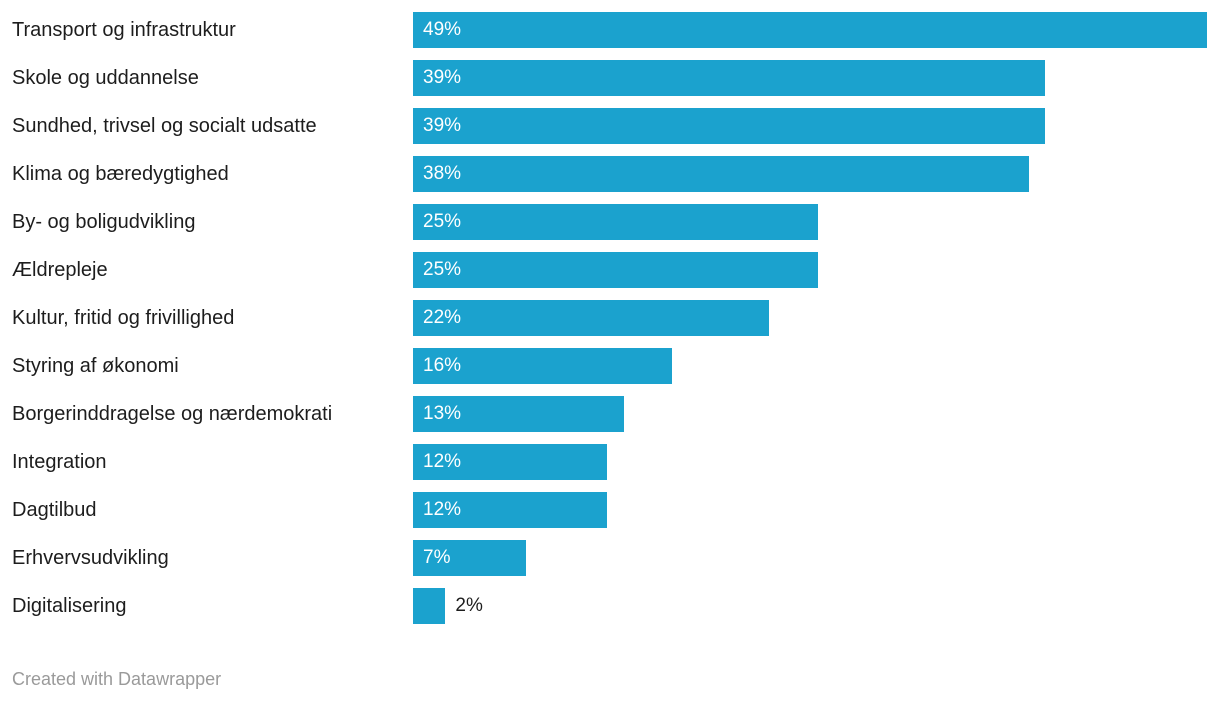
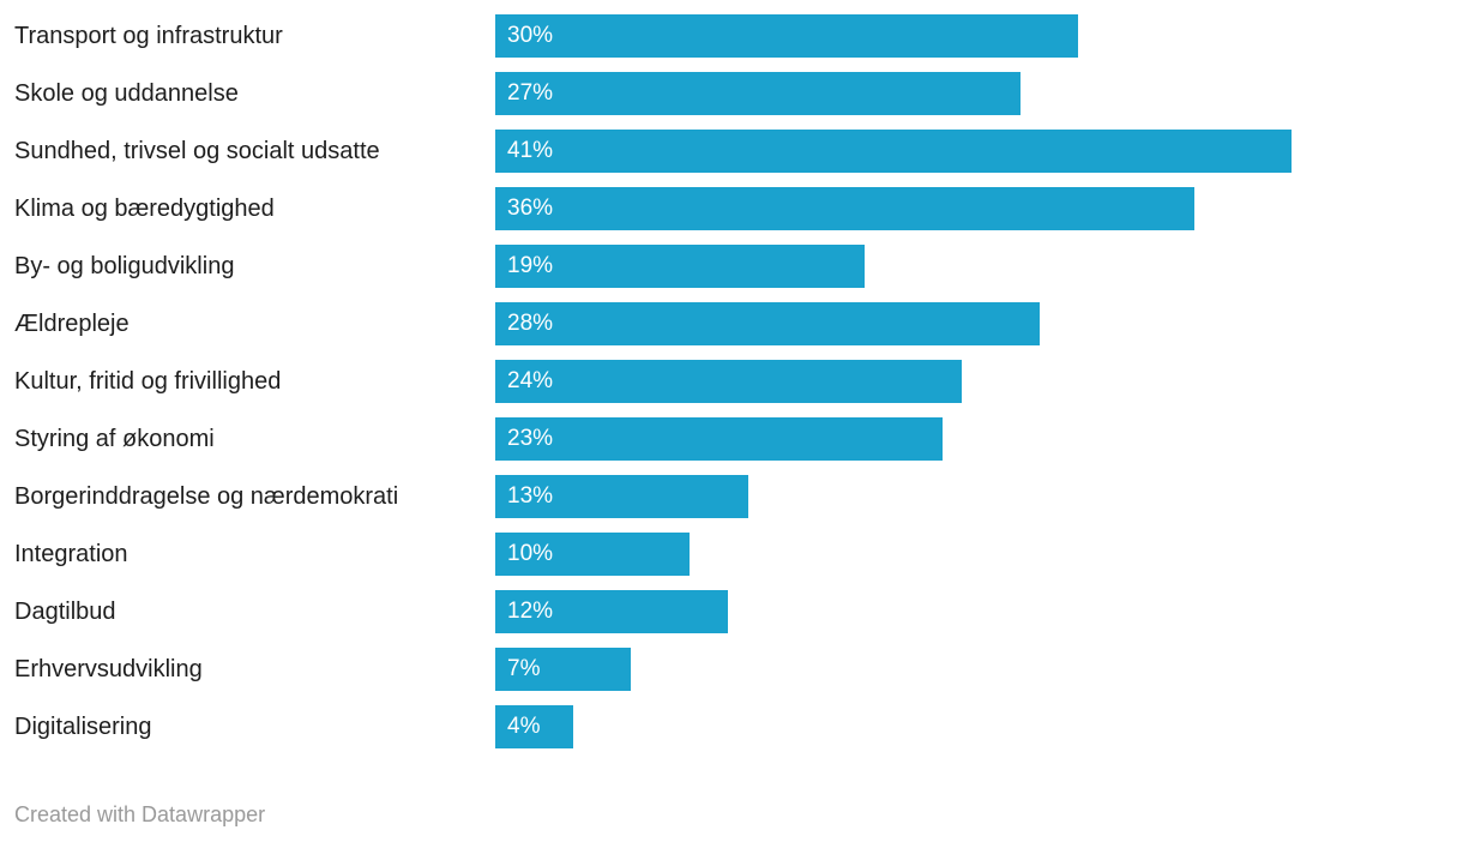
Transport og infrastruktur: 49% -> 30%
Skole og uddannelse: 39% -> 27%
Sundhed, trivsel og socialt udsatte: 39% -> 41%
Klima og bæredygtighed: 38% -> 36%
By- og boligudvikling: 25% -> 19%
Ældrepleje: 25% -> 28%
Kultur, fritid og frivillighed: 22% -> 24%
Styring af økonomi: 16% -> 23%
Integration: 12% -> 10%
Digitalisering: 2% -> 4%
